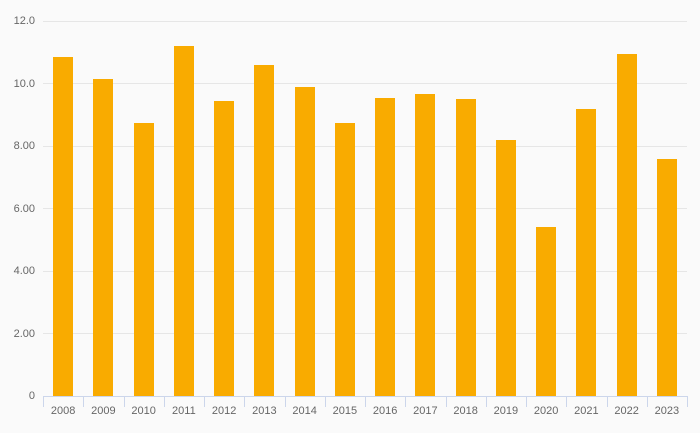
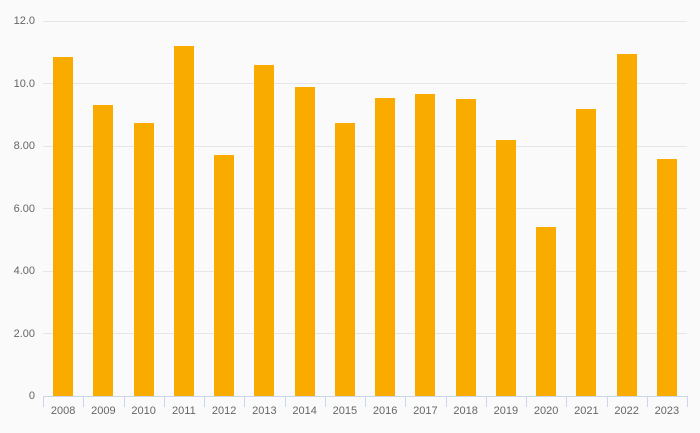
2009: 10.2 -> 9.3
2012: 9.4 -> 7.7
